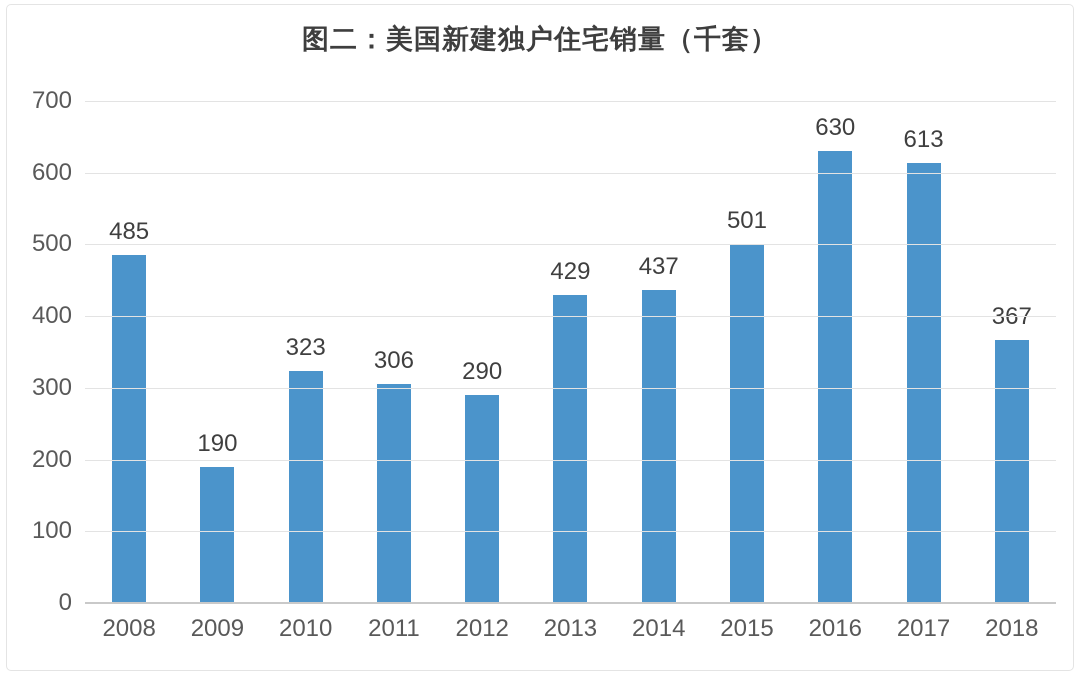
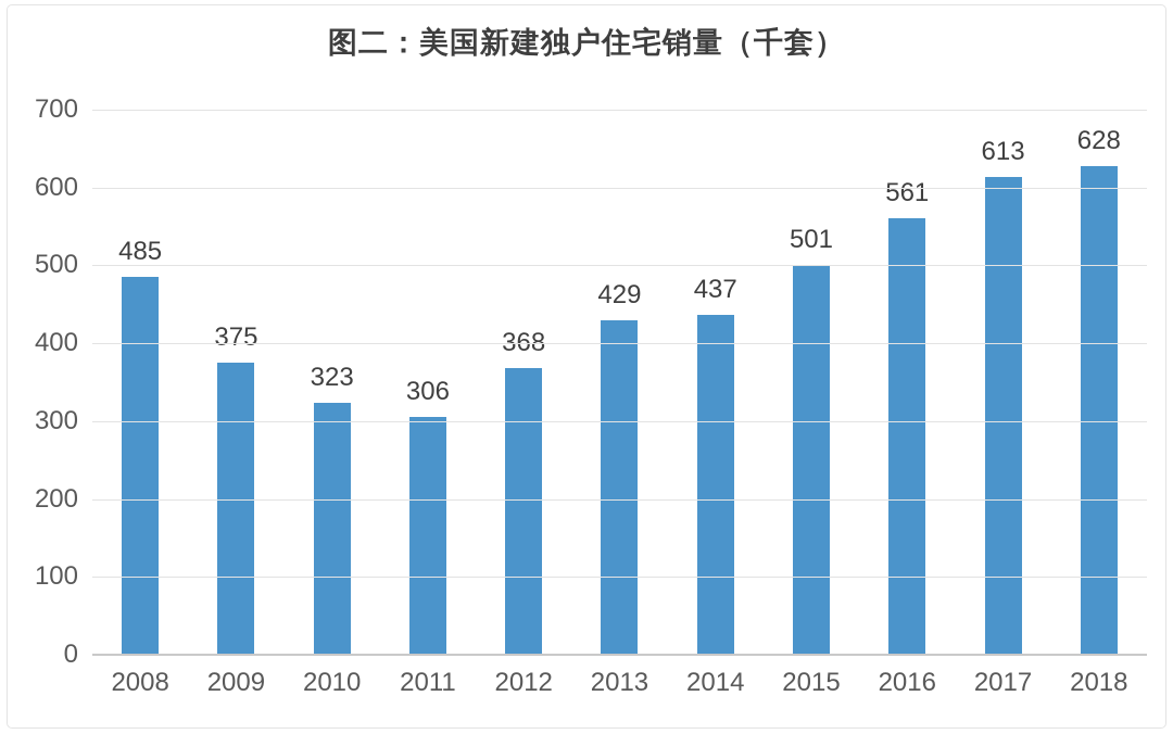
2009: 190 -> 375
2012: 290 -> 368
2016: 630 -> 561
2018: 367 -> 628
